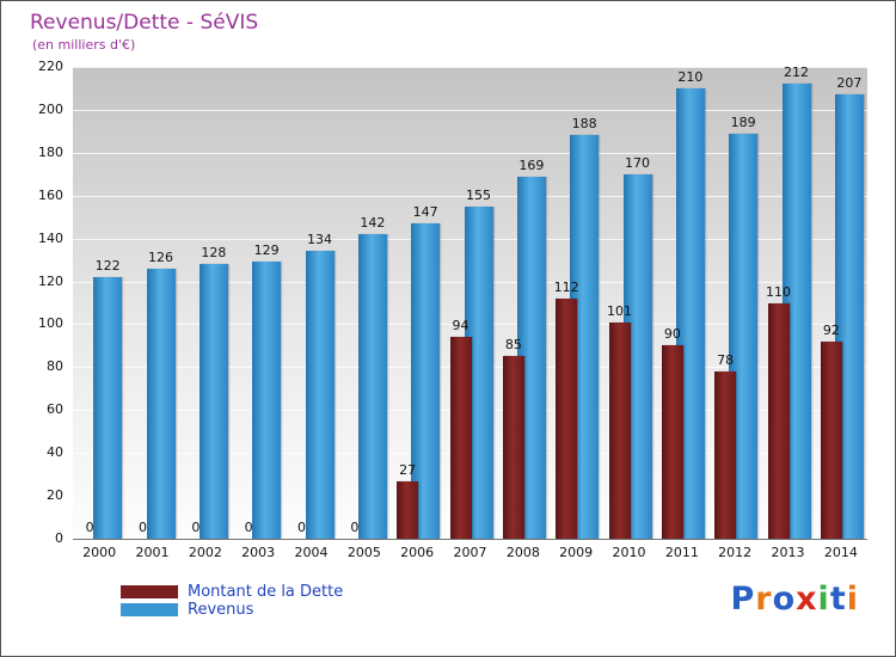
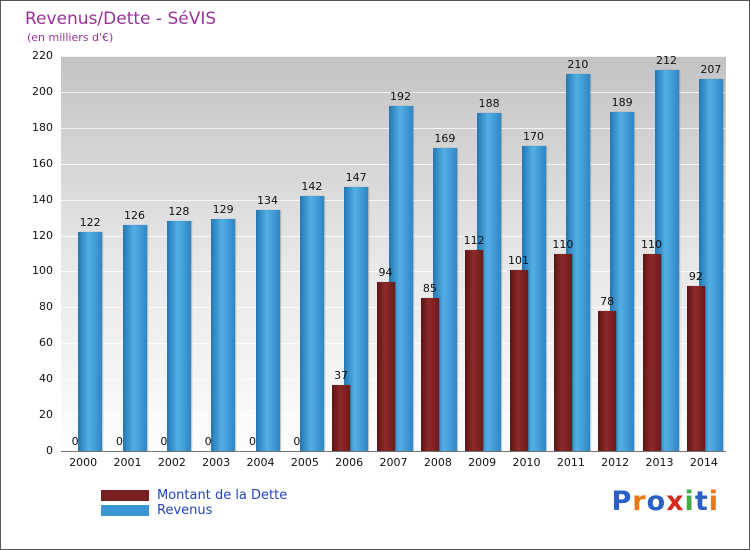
Montant de la Dette/2006: 27 -> 37
Revenus/2007: 155 -> 192
Montant de la Dette/2011: 90 -> 110
